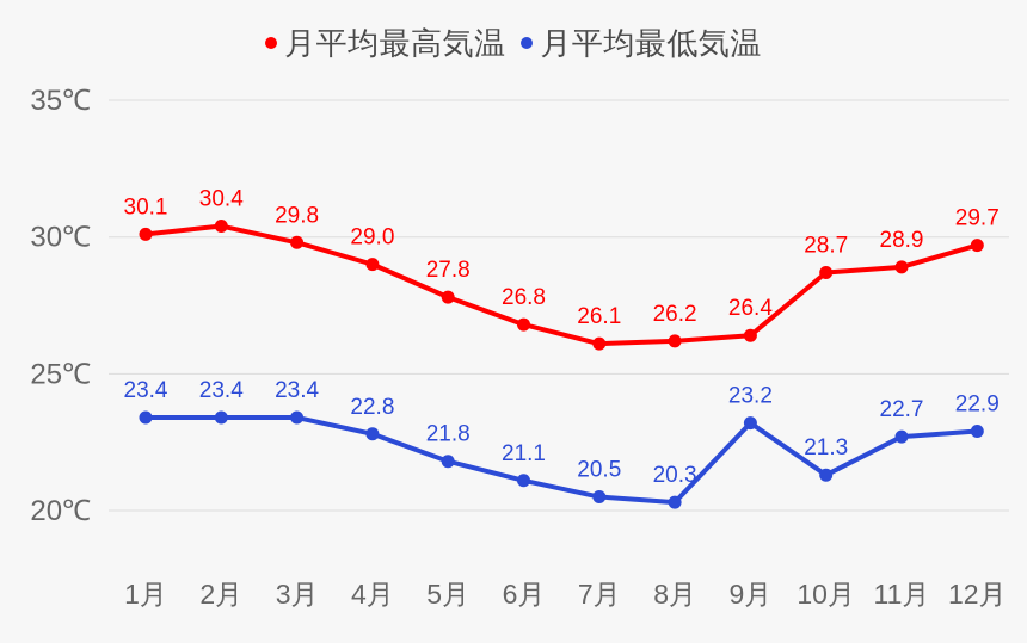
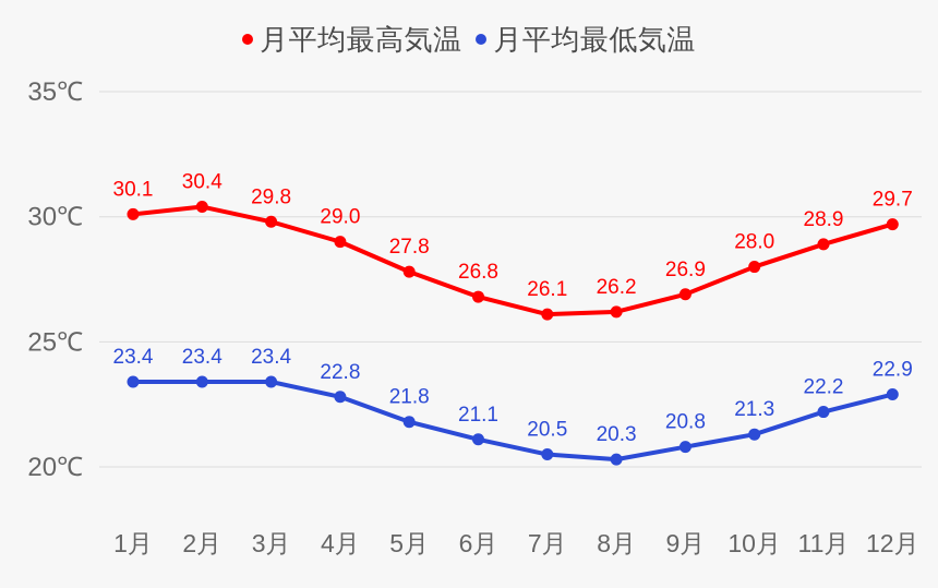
月平均最高気温/9月: 26.4 -> 26.9
月平均最低気温/9月: 23.2 -> 20.8
月平均最高気温/10月: 28.7 -> 28.0
月平均最低気温/11月: 22.7 -> 22.2
